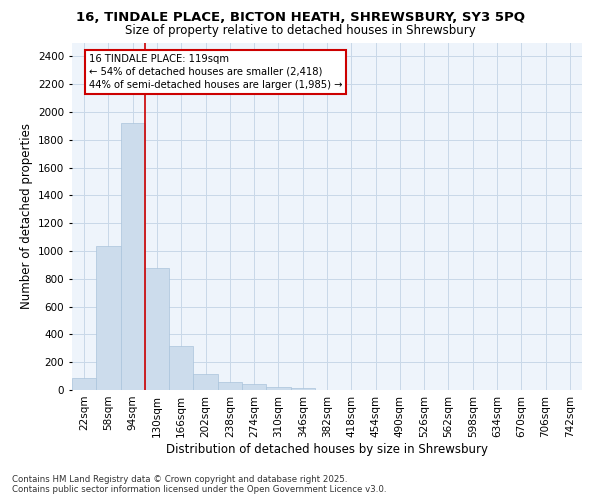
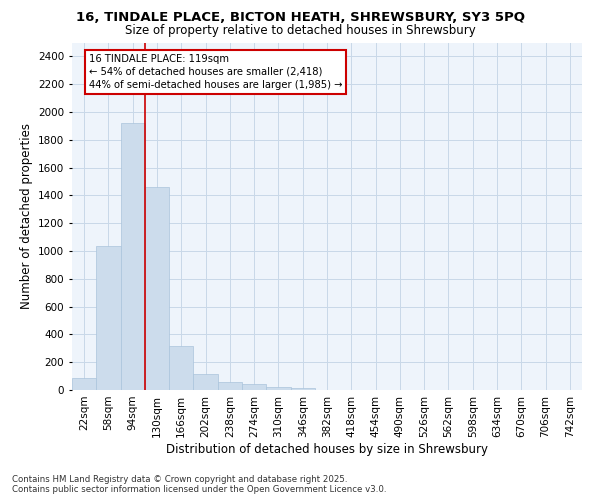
130sqm: 880 -> 1460
